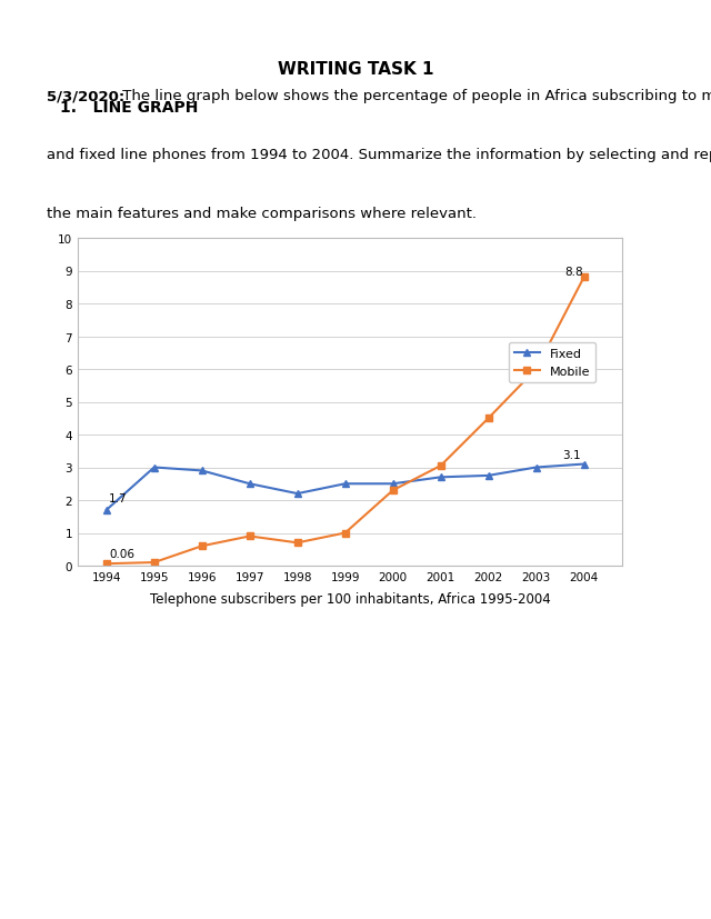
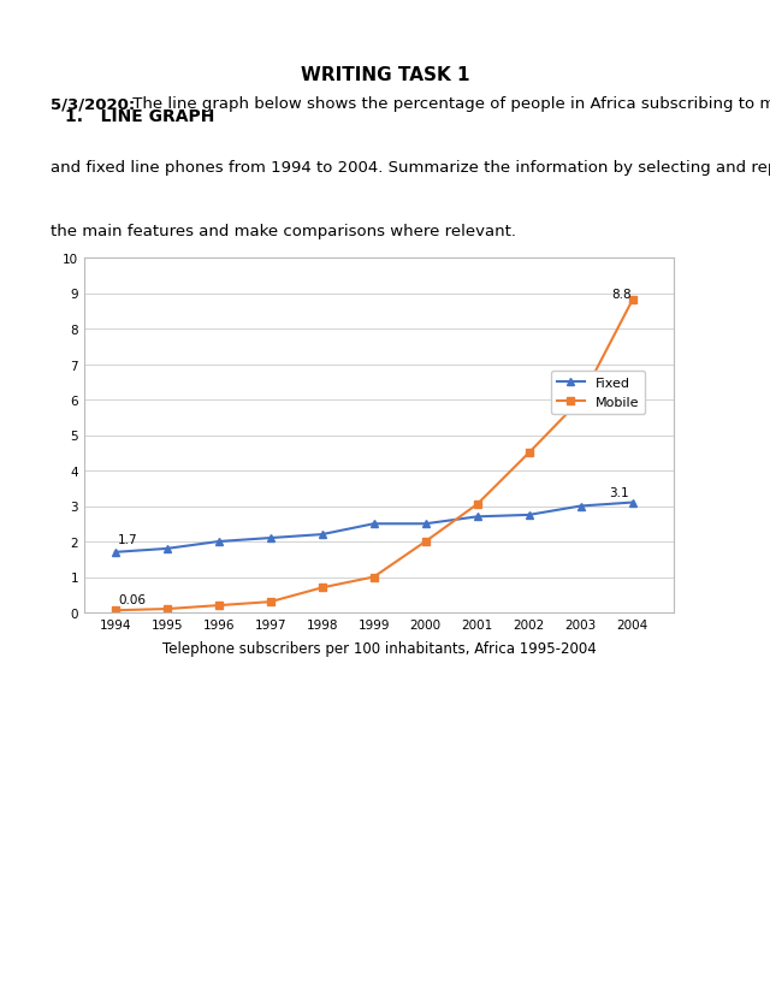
Fixed/1995: 3.00 -> 1.80
Fixed/1996: 2.90 -> 2.00
Mobile/1996: 0.60 -> 0.20
Fixed/1997: 2.50 -> 2.10
Mobile/1997: 0.90 -> 0.30
Mobile/2000: 2.30 -> 2.00
